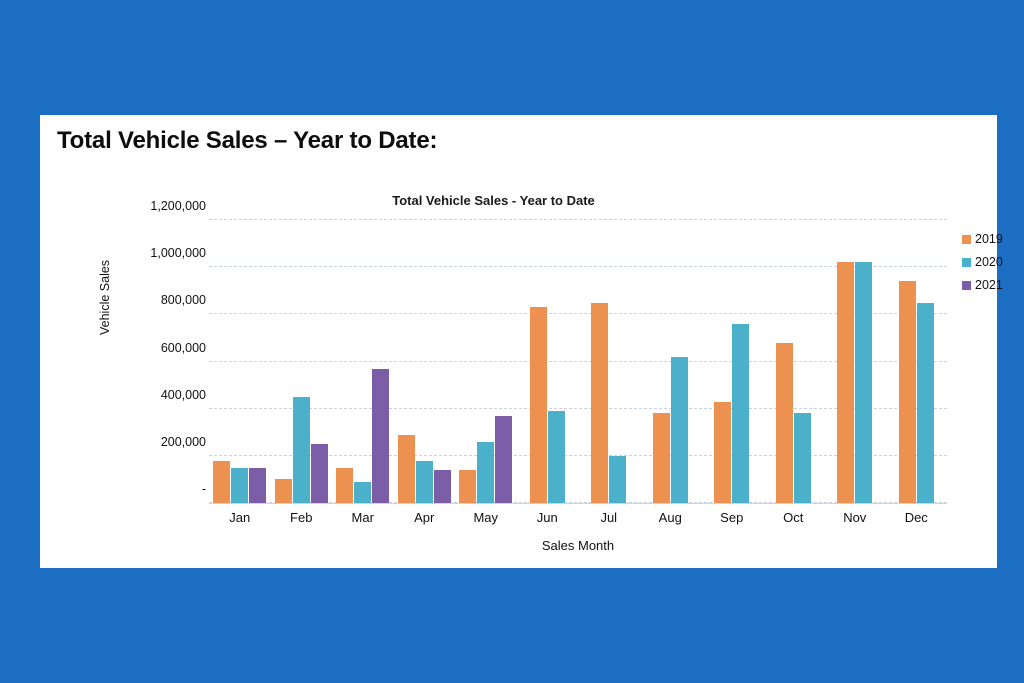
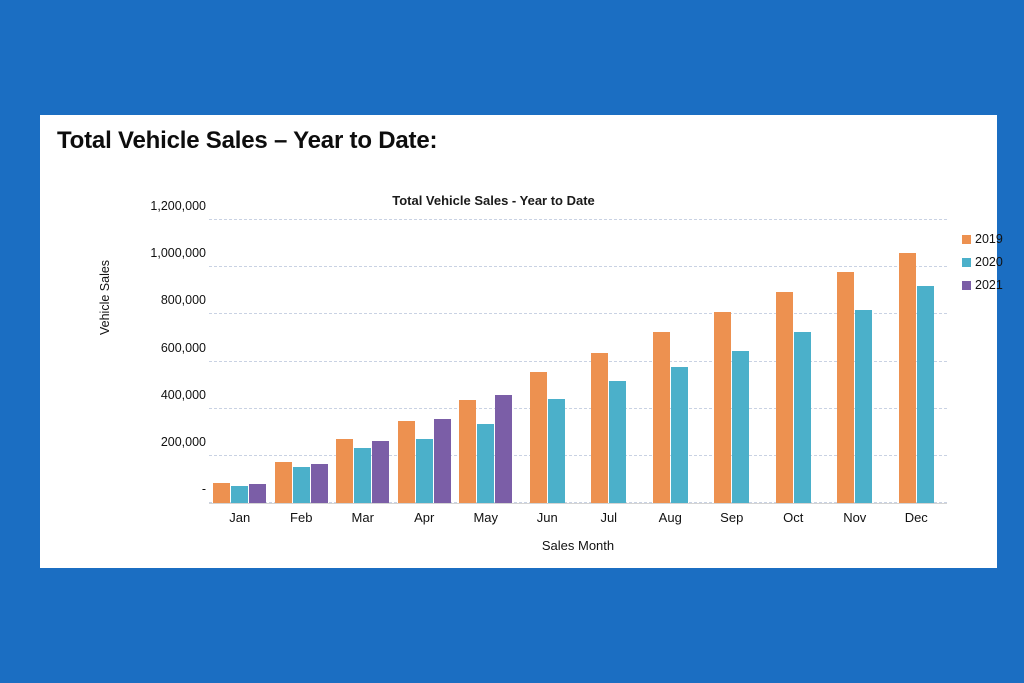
2019/Jan: 180000 -> 80000
2020/Jan: 150000 -> 70000
2021/Jan: 150000 -> 80000
2019/Feb: 100000 -> 180000
2020/Feb: 450000 -> 150000
2021/Feb: 250000 -> 170000
2019/Mar: 150000 -> 270000
2020/Mar: 90000 -> 240000
2021/Mar: 570000 -> 260000
2019/Apr: 290000 -> 350000
2020/Apr: 180000 -> 270000
2021/Apr: 140000 -> 360000
2019/May: 140000 -> 440000
2020/May: 260000 -> 330000
2021/May: 370000 -> 460000
2019/Jun: 830000 -> 560000
2020/Jun: 390000 -> 440000
2019/Jul: 850000 -> 640000
2020/Jul: 200000 -> 520000
2019/Aug: 380000 -> 720000
2020/Aug: 620000 -> 580000
2019/Sep: 430000 -> 810000
2020/Sep: 760000 -> 640000
2019/Oct: 680000 -> 900000
2020/Oct: 380000 -> 720000
2019/Nov: 1020000 -> 980000
2020/Nov: 1020000 -> 820000
2019/Dec: 940000 -> 1060000
2020/Dec: 850000 -> 920000
